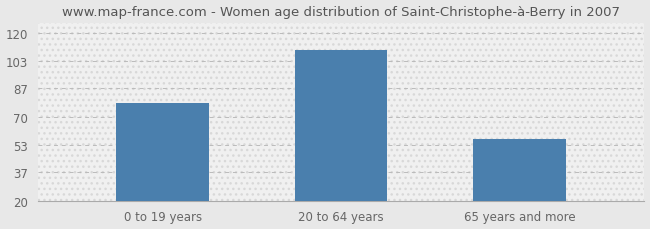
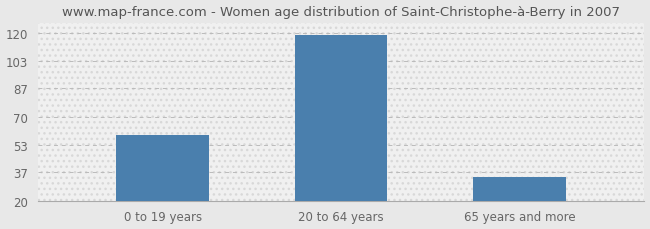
0 to 19 years: 78 -> 59
20 to 64 years: 110 -> 119
65 years and more: 57 -> 34
